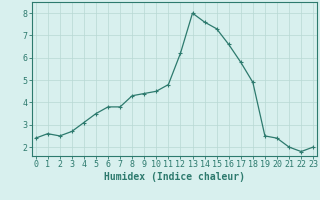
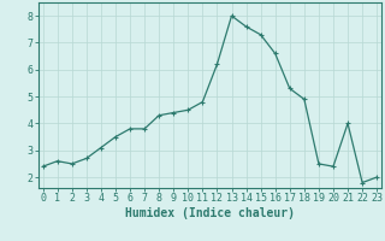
17: 5.8 -> 5.3
21: 2.0 -> 4.0
